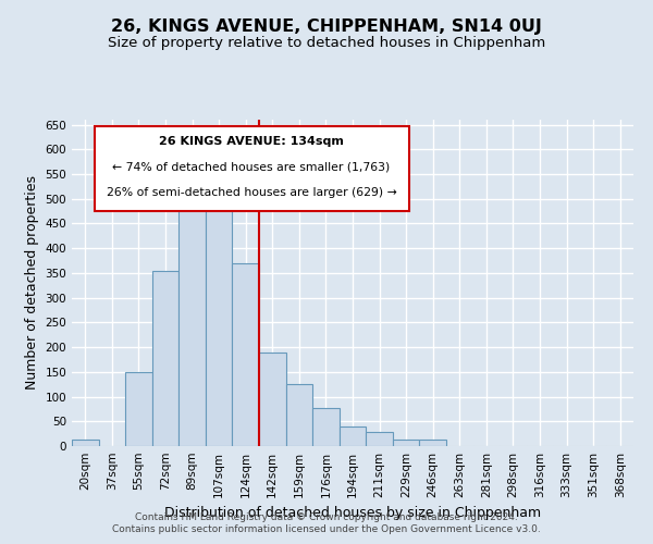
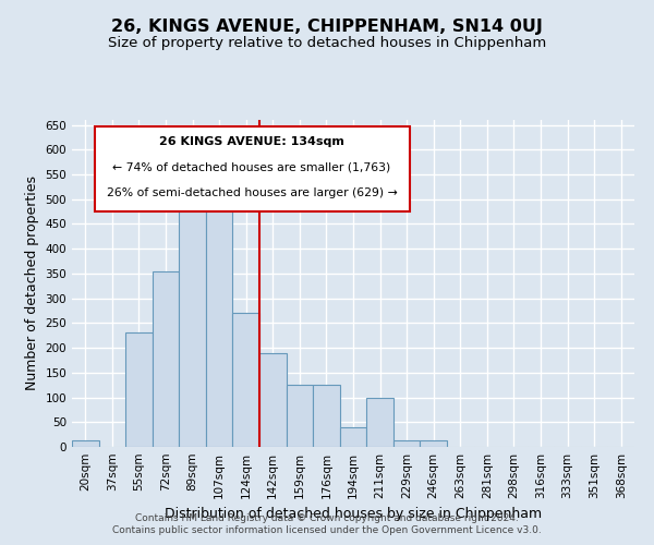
55sqm: 150 -> 230
124sqm: 370 -> 270
176sqm: 78 -> 125
211sqm: 28 -> 100
